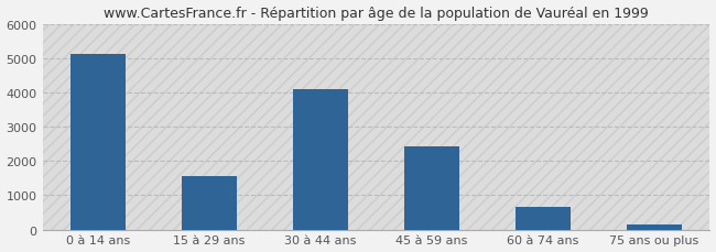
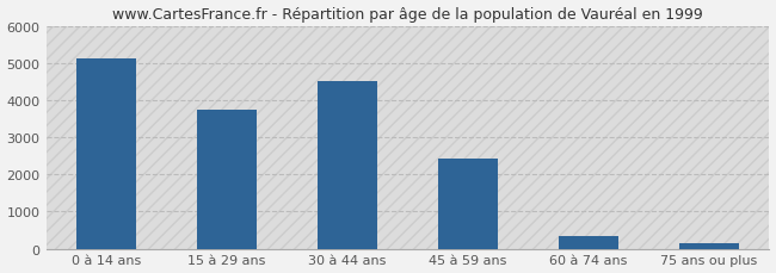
15 à 29 ans: 1550 -> 3750
30 à 44 ans: 4100 -> 4500
60 à 74 ans: 650 -> 330
